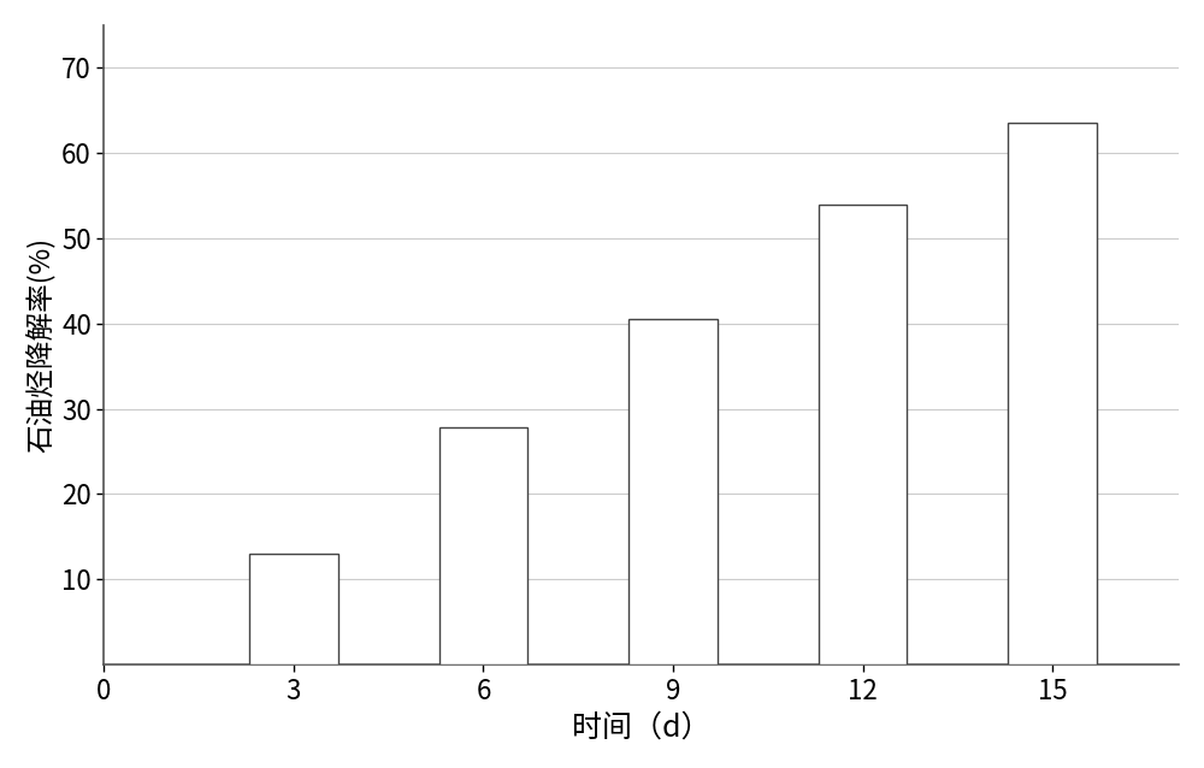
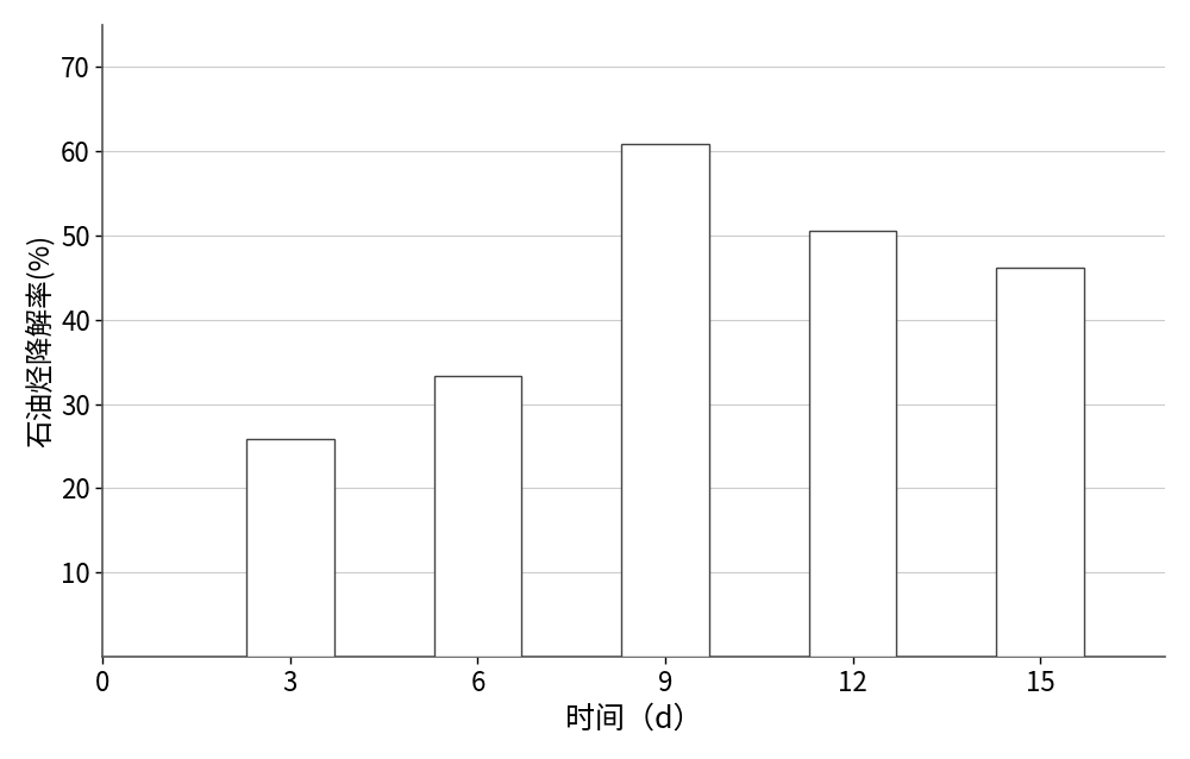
3: 13.0 -> 25.8
6: 27.8 -> 33.4
9: 40.5 -> 60.8
12: 54.0 -> 50.6
15: 63.5 -> 46.2
